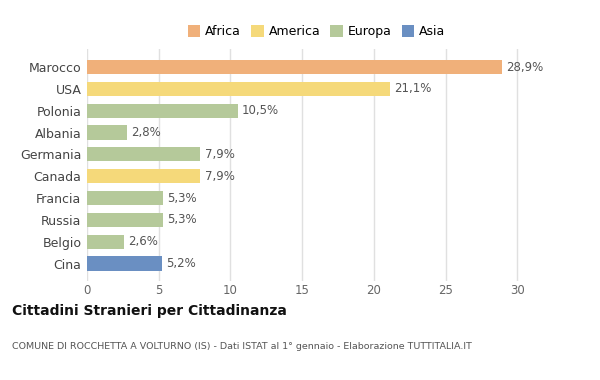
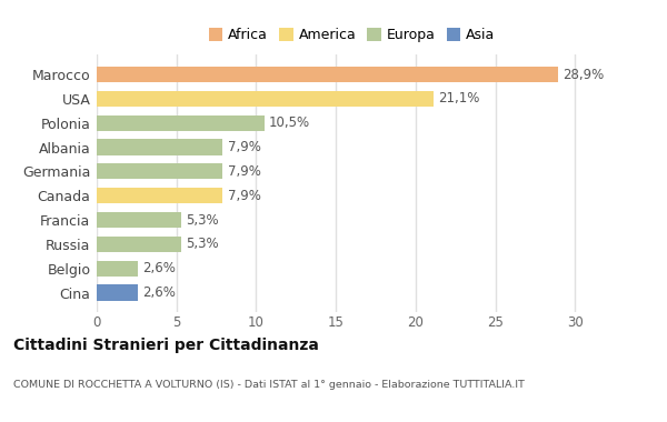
Albania: 2,8% -> 7,9%
Cina: 5,2% -> 2,6%
